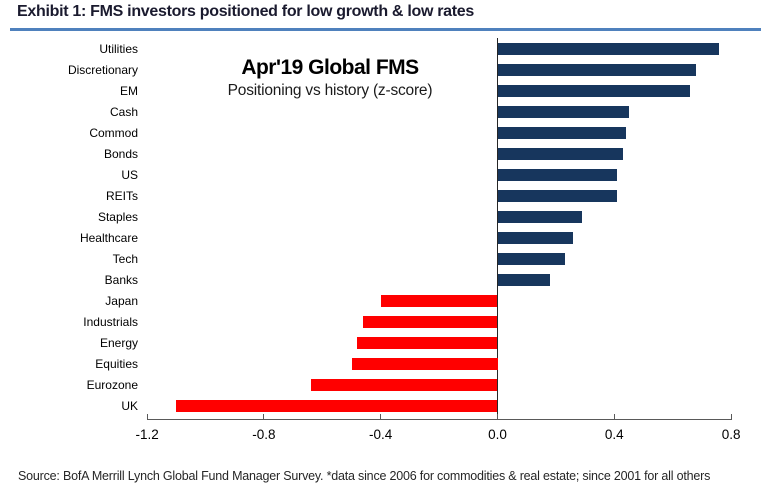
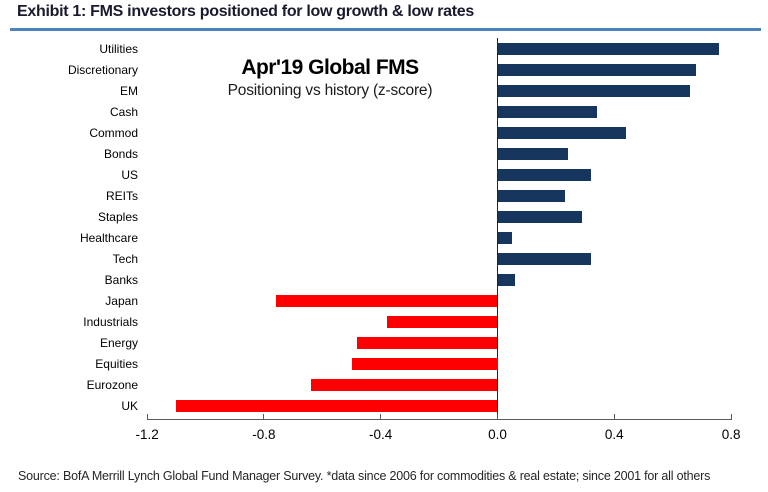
Cash: 0.45 -> 0.34
Bonds: 0.43 -> 0.24
US: 0.41 -> 0.32
REITs: 0.41 -> 0.23
Healthcare: 0.26 -> 0.05
Tech: 0.23 -> 0.32
Banks: 0.18 -> 0.06
Japan: -0.40 -> -0.76
Industrials: -0.46 -> -0.38
